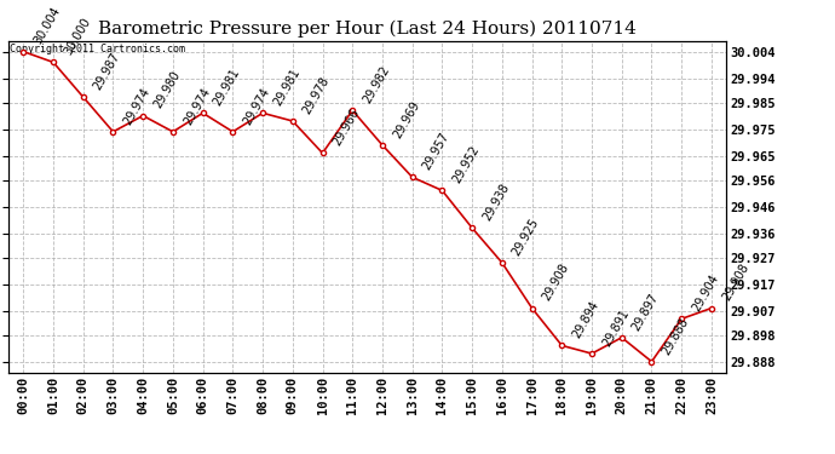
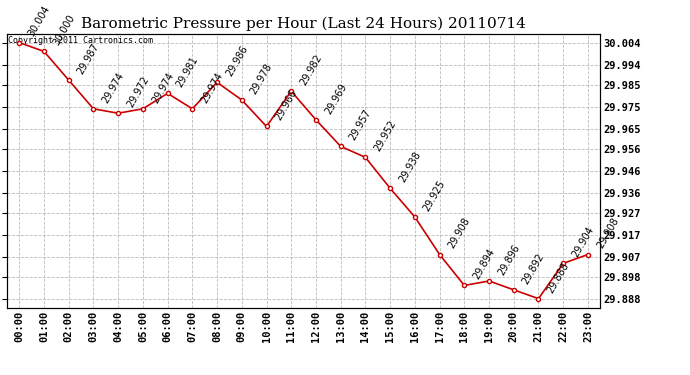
04:00: 29.980 -> 29.972
08:00: 29.981 -> 29.986
19:00: 29.891 -> 29.896
20:00: 29.897 -> 29.892
